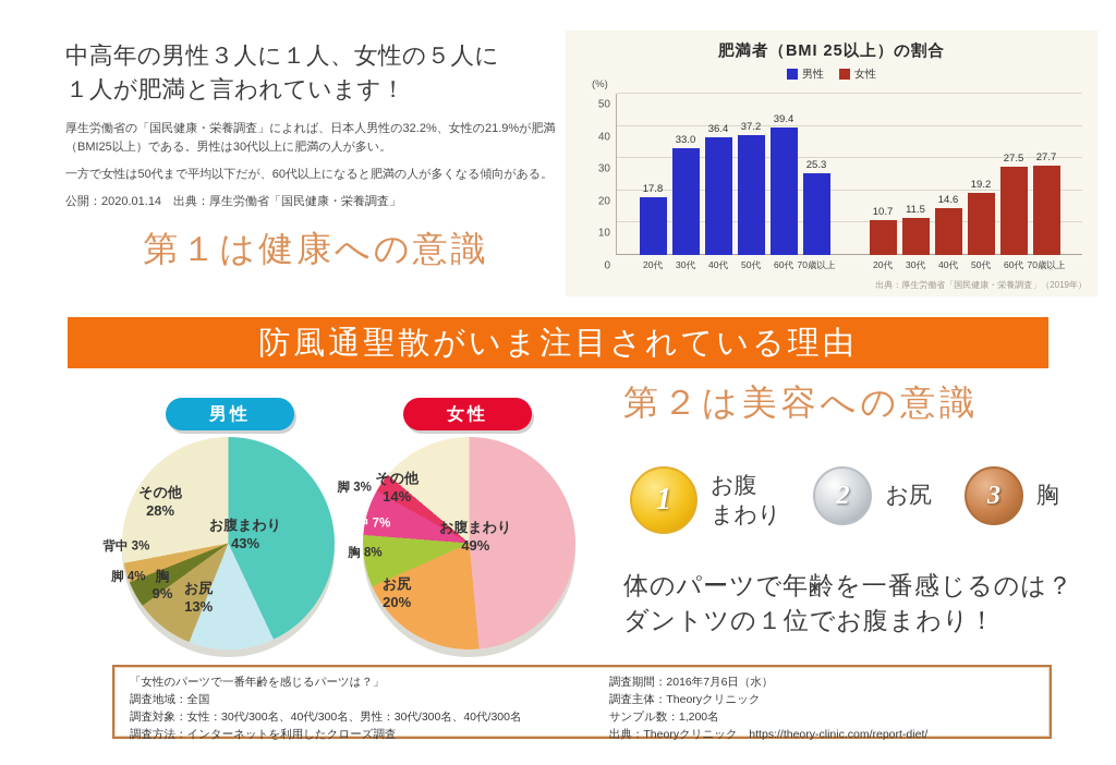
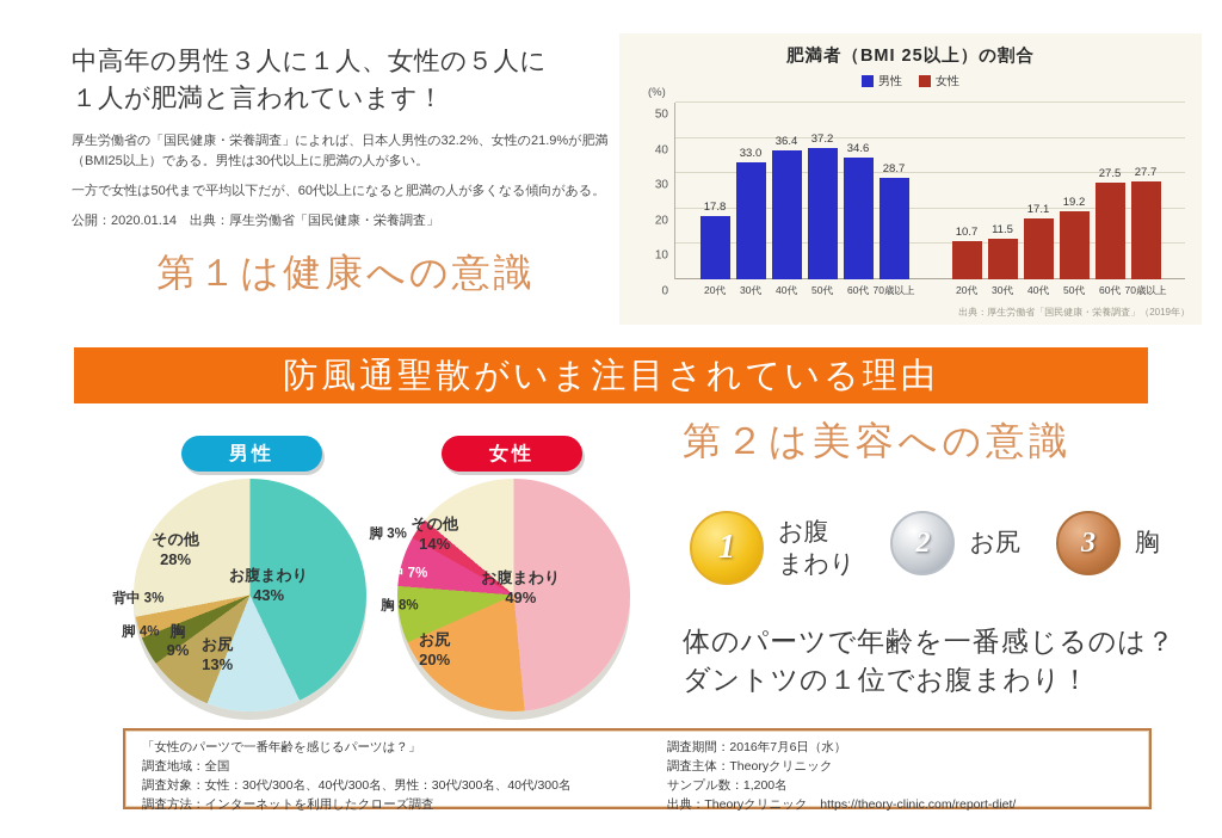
肥満者（BMI 25以上）の割合/女性/40代: 14.6 -> 17.1
肥満者（BMI 25以上）の割合/男性/60代: 39.4 -> 34.6
肥満者（BMI 25以上）の割合/男性/70歳以上: 25.3 -> 28.7
